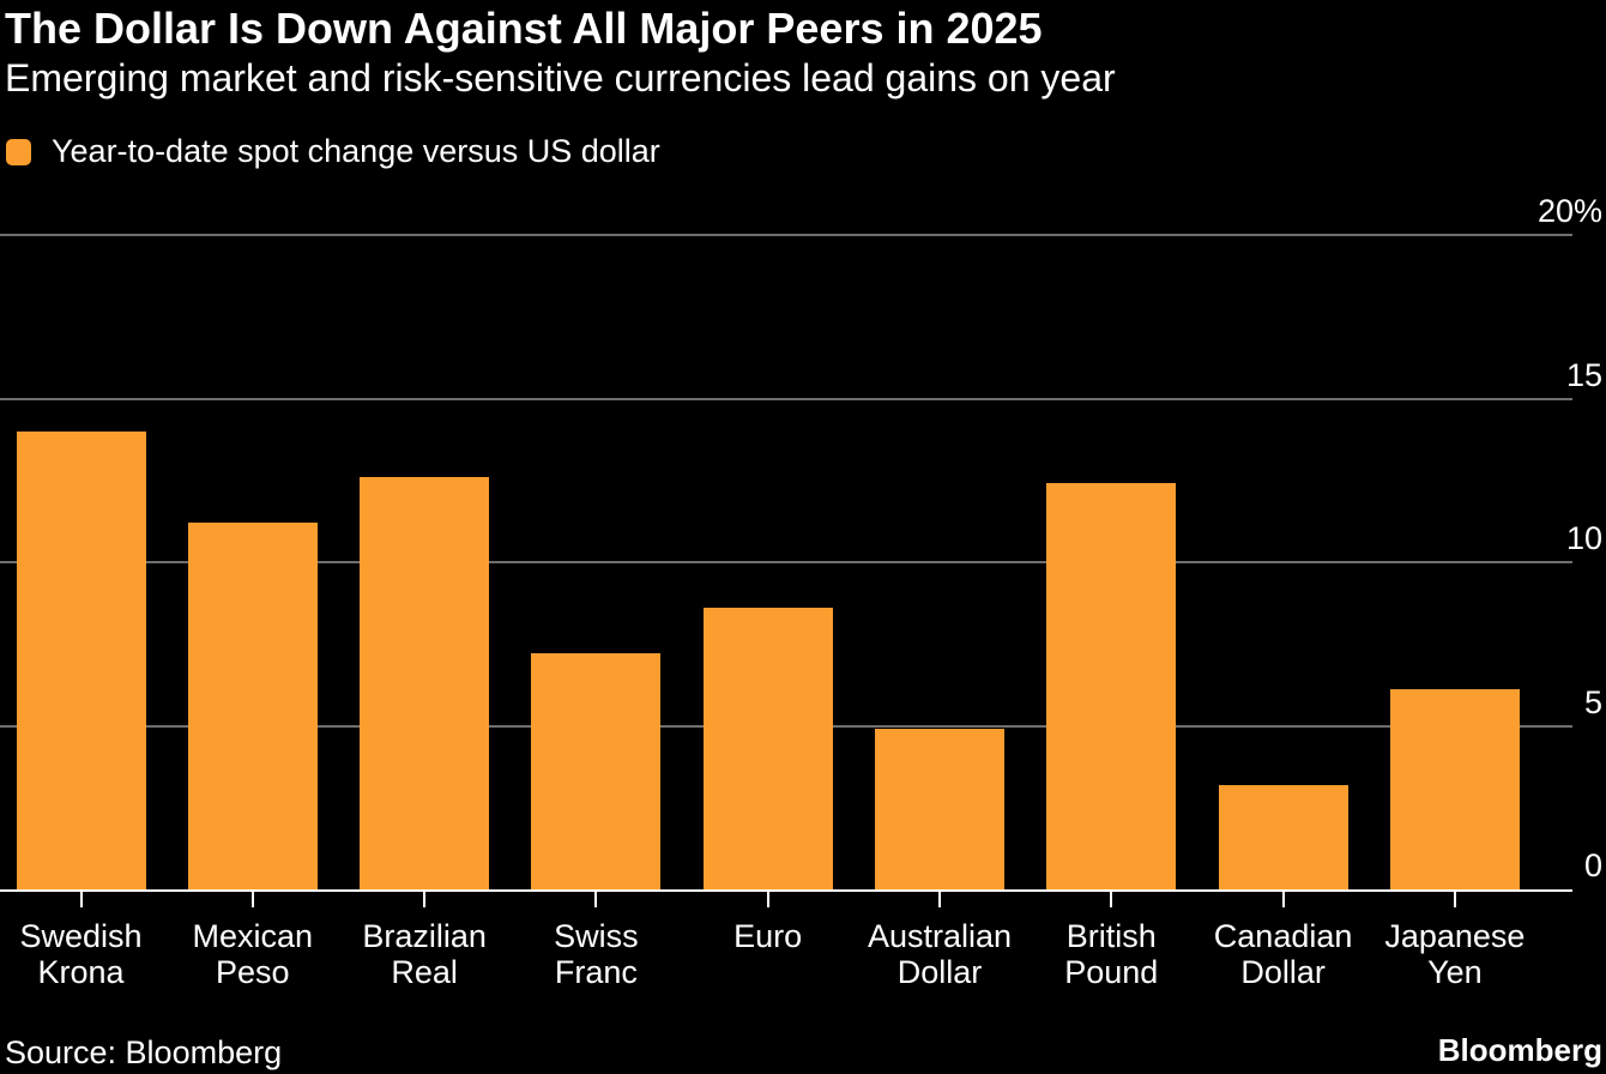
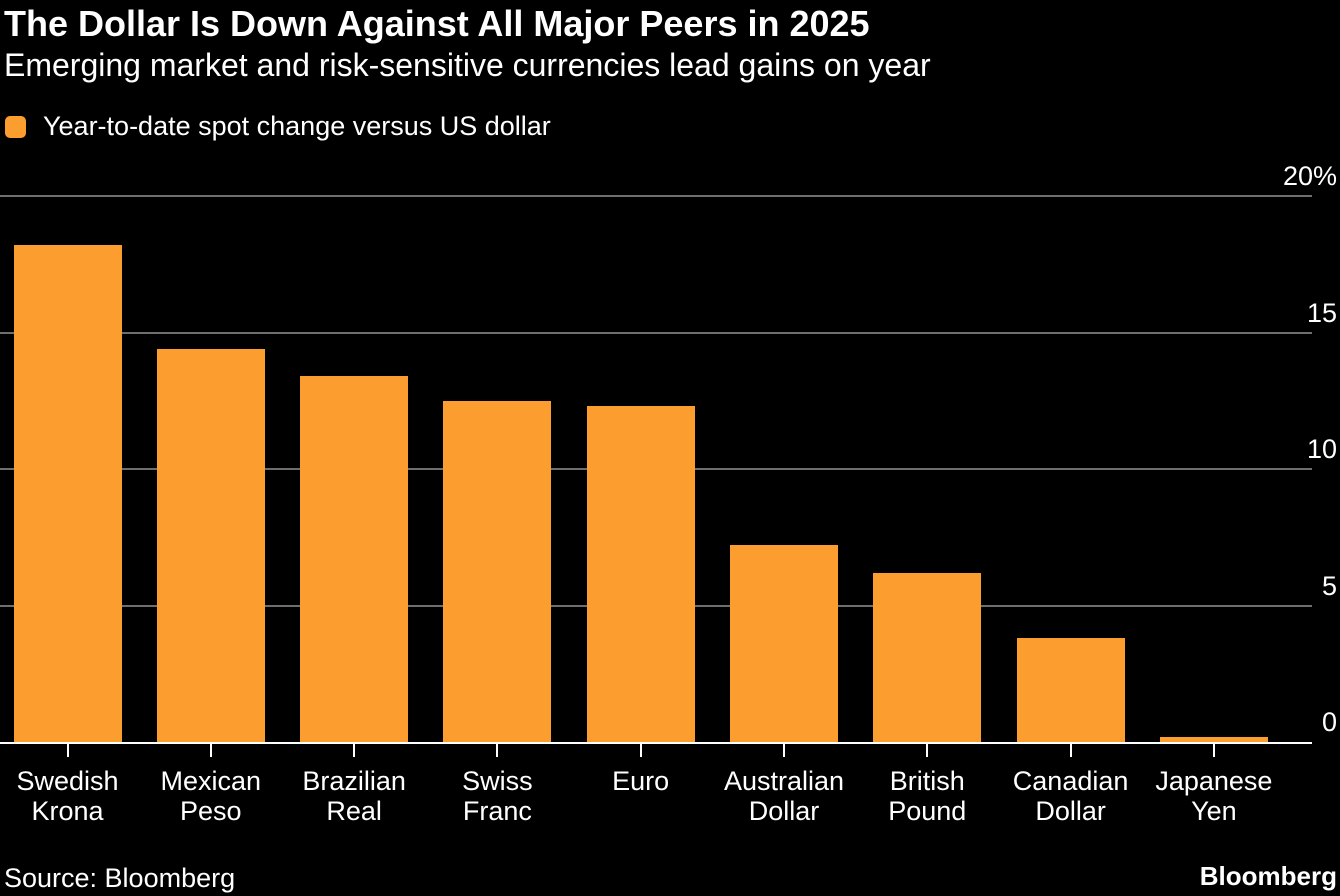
Swedish Krona: 14.0% -> 18.2%
Mexican Peso: 11.2% -> 14.4%
Brazilian Real: 12.6% -> 13.4%
Swiss Franc: 7.2% -> 12.5%
Euro: 8.6% -> 12.3%
Australian Dollar: 4.9% -> 7.2%
British Pound: 12.4% -> 6.2%
Canadian Dollar: 3.2% -> 3.8%
Japanese Yen: 6.1% -> 0.2%
